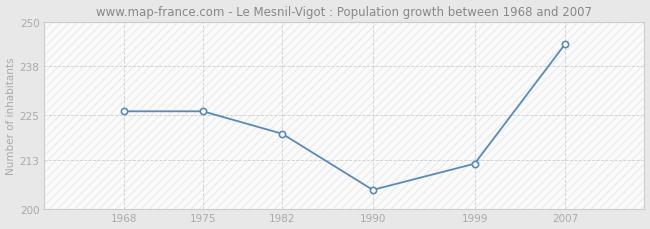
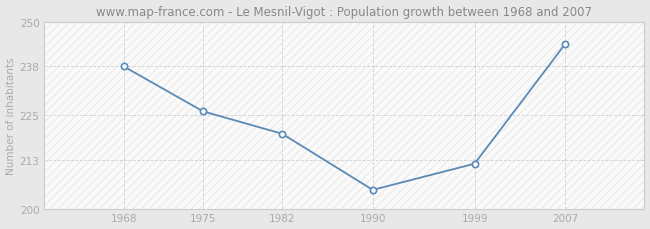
1968: 226 -> 238
